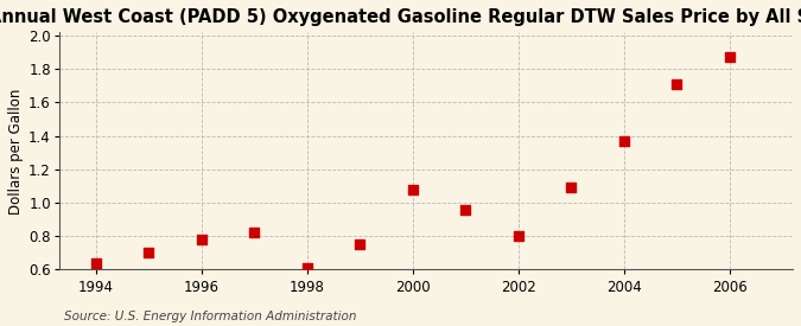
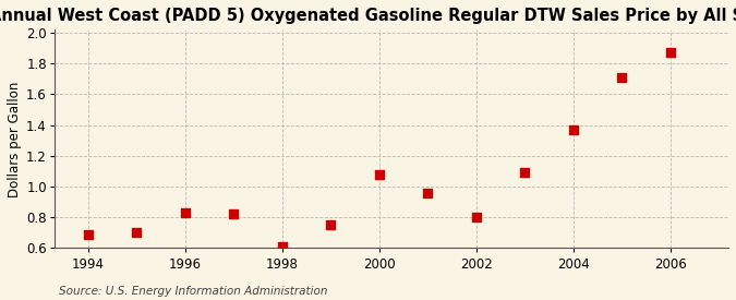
1994: 0.64 -> 0.69
1996: 0.78 -> 0.83
